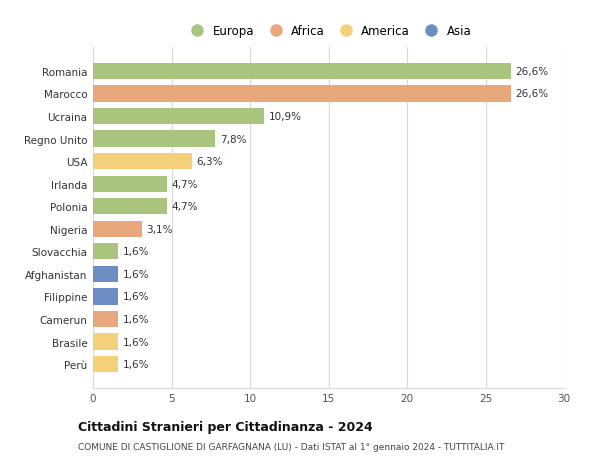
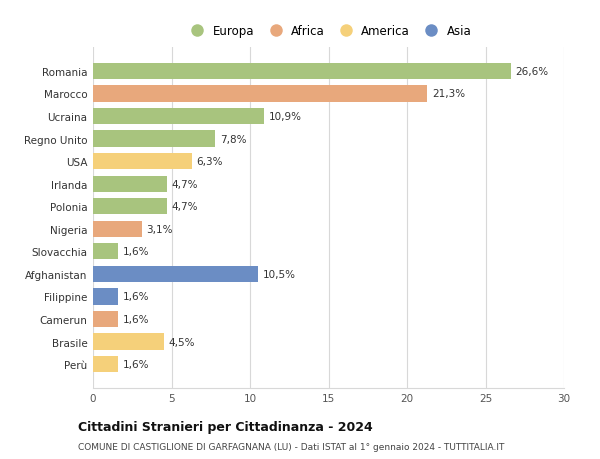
Marocco: 26,6% -> 21,3%
Afghanistan: 1,6% -> 10,5%
Brasile: 1,6% -> 4,5%
